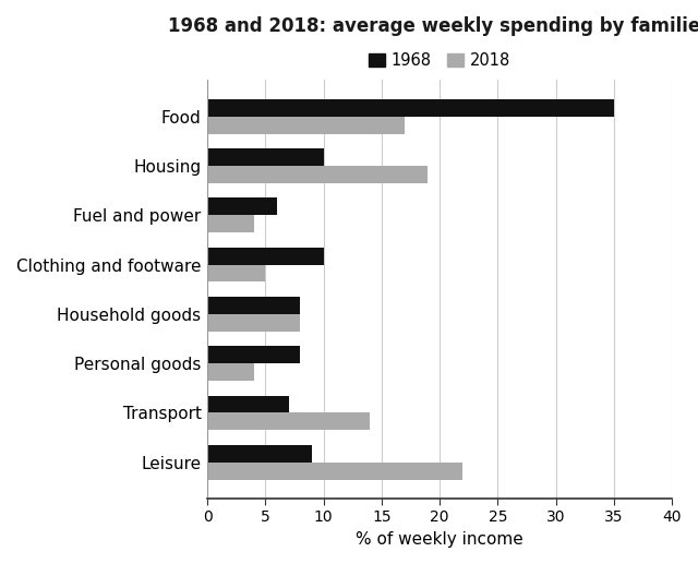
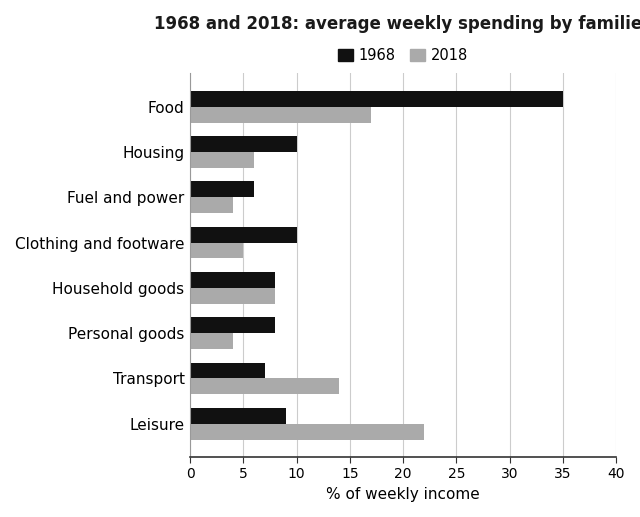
2018/Housing: 19 -> 6
